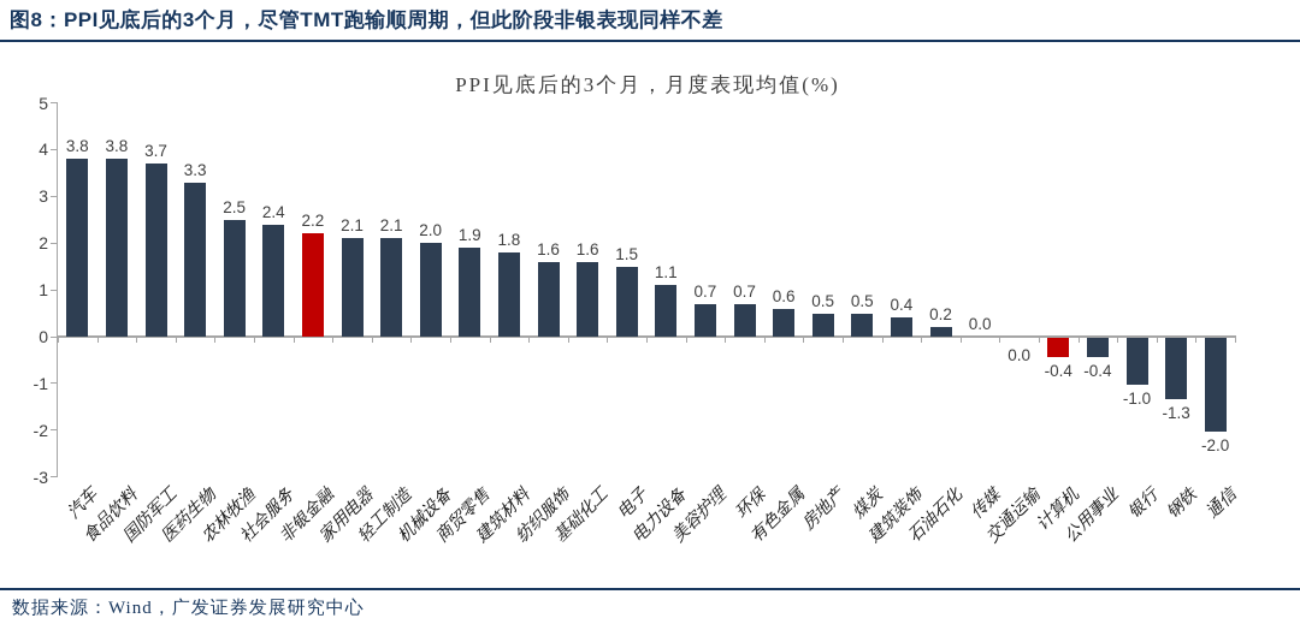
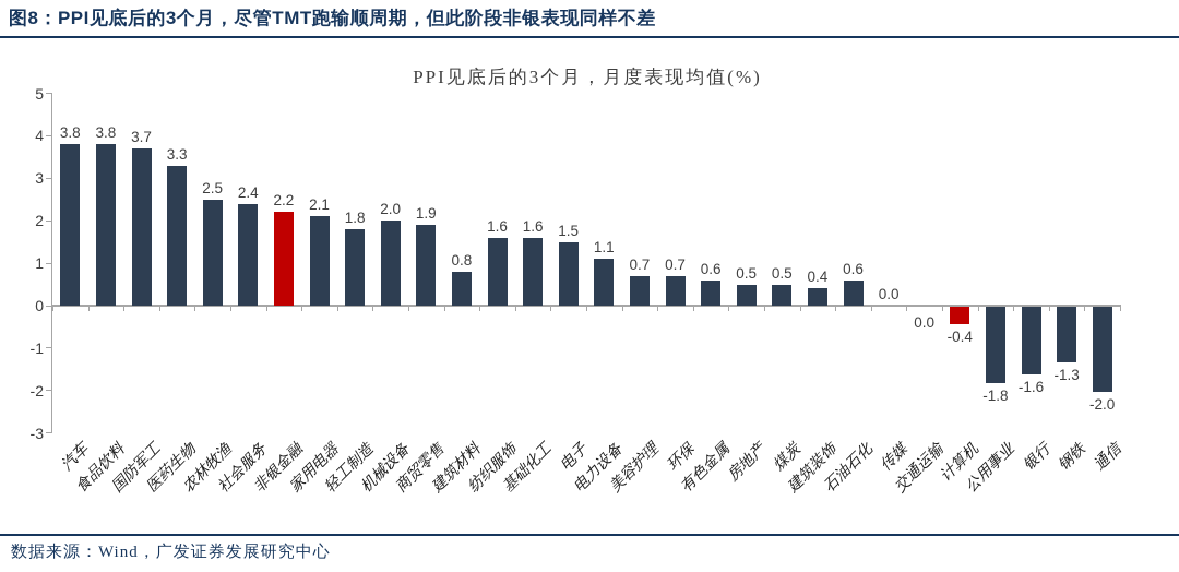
轻工制造: 2.1 -> 1.8
建筑材料: 1.8 -> 0.8
石油石化: 0.2 -> 0.6
公用事业: -0.4 -> -1.8
银行: -1.0 -> -1.6
